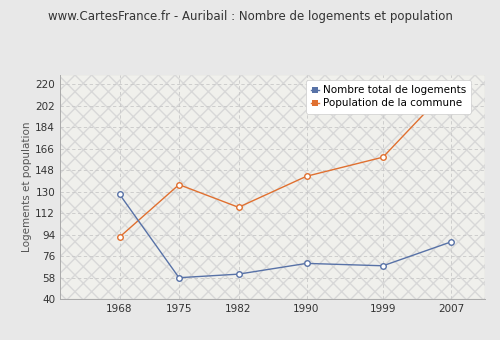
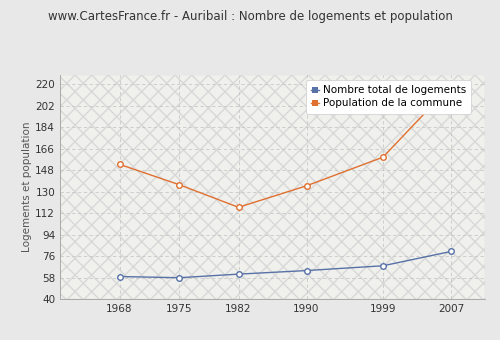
Nombre total de logements/1968: 128 -> 59
Population de la commune/1968: 92 -> 153
Nombre total de logements/1990: 70 -> 64
Population de la commune/1990: 143 -> 135
Nombre total de logements/2007: 88 -> 80
